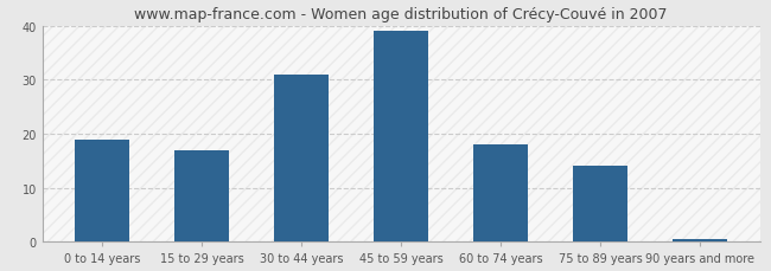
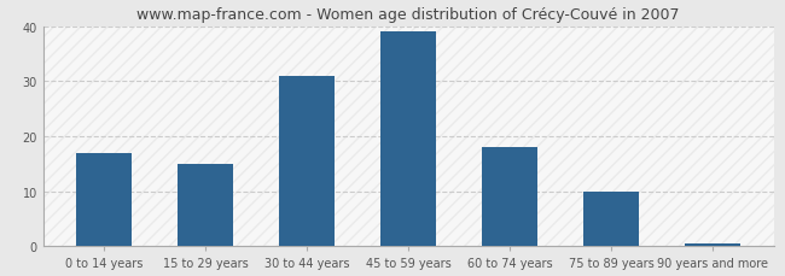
0 to 14 years: 19.0 -> 17.0
15 to 29 years: 17.0 -> 15.0
75 to 89 years: 14.0 -> 10.0
